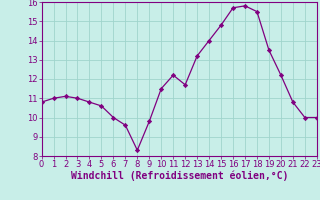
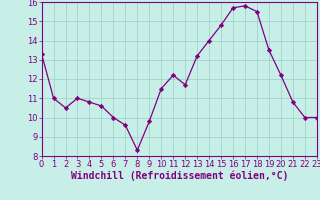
0: 10.8 -> 13.3
2: 11.1 -> 10.5
